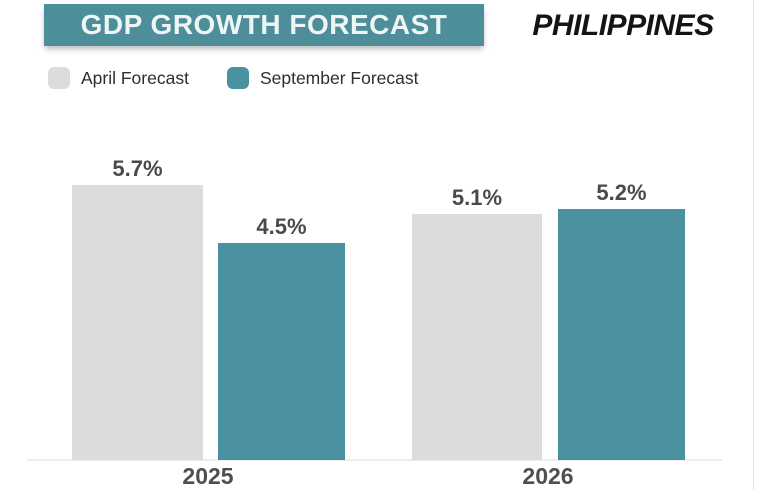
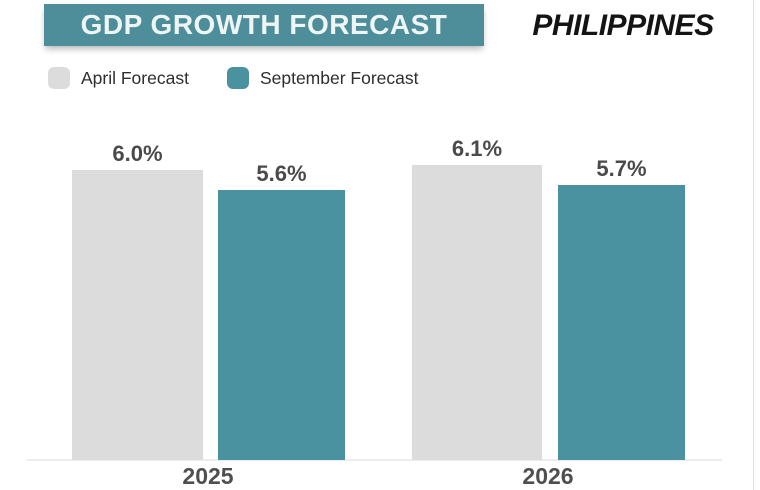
April Forecast/2025: 5.7% -> 6.0%
September Forecast/2025: 4.5% -> 5.6%
April Forecast/2026: 5.1% -> 6.1%
September Forecast/2026: 5.2% -> 5.7%
